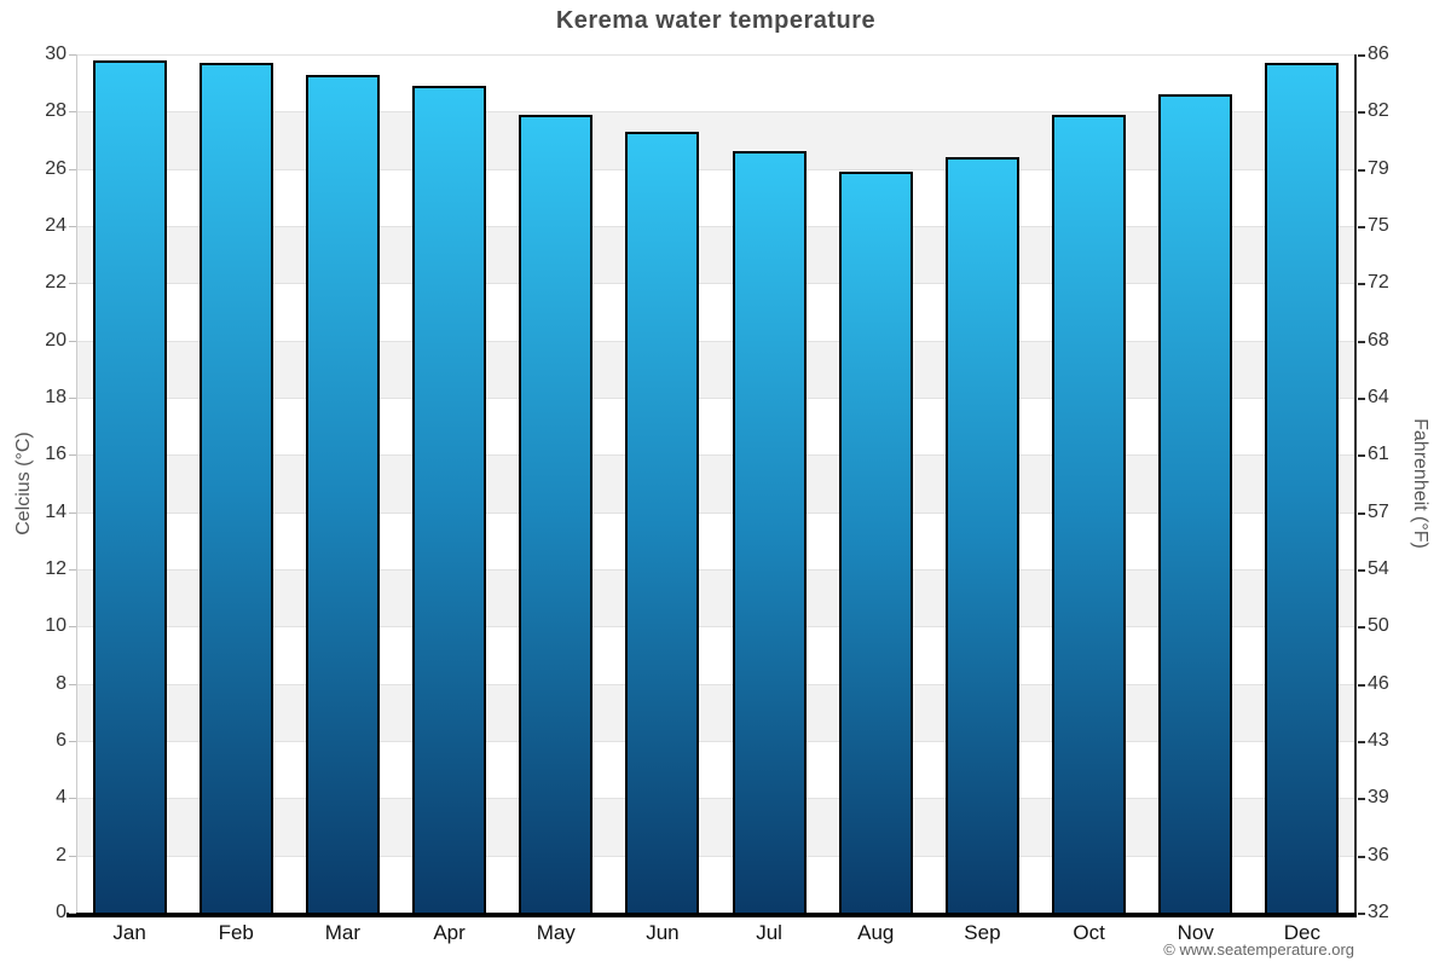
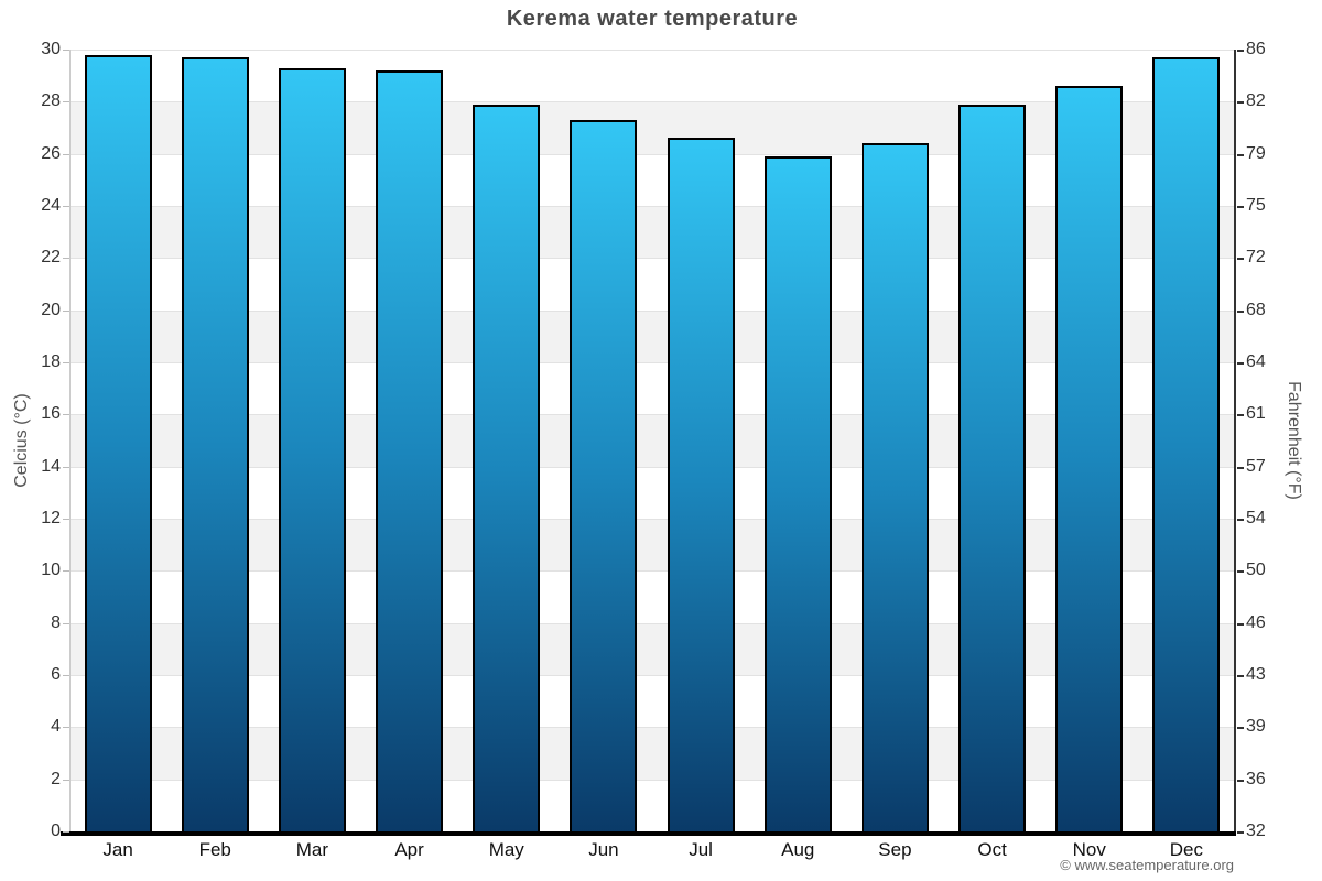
Apr: 28.9 -> 29.2
